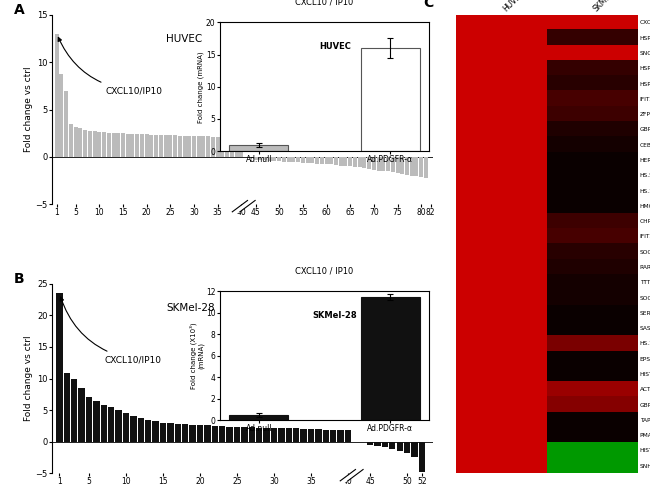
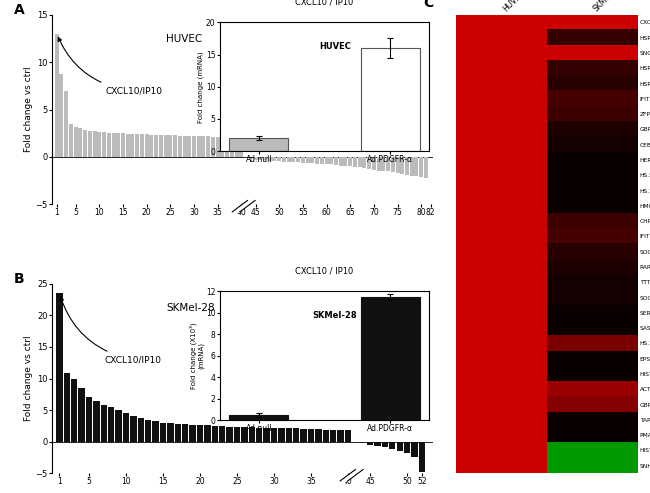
Ad.null: 1 -> 2
